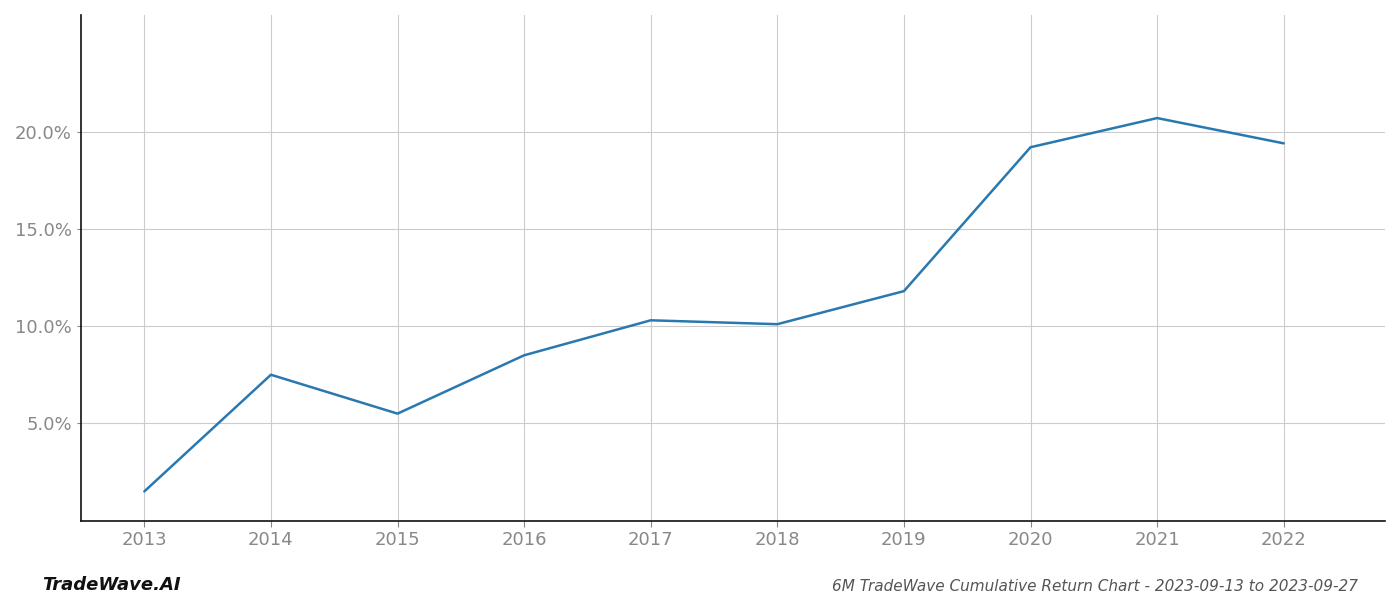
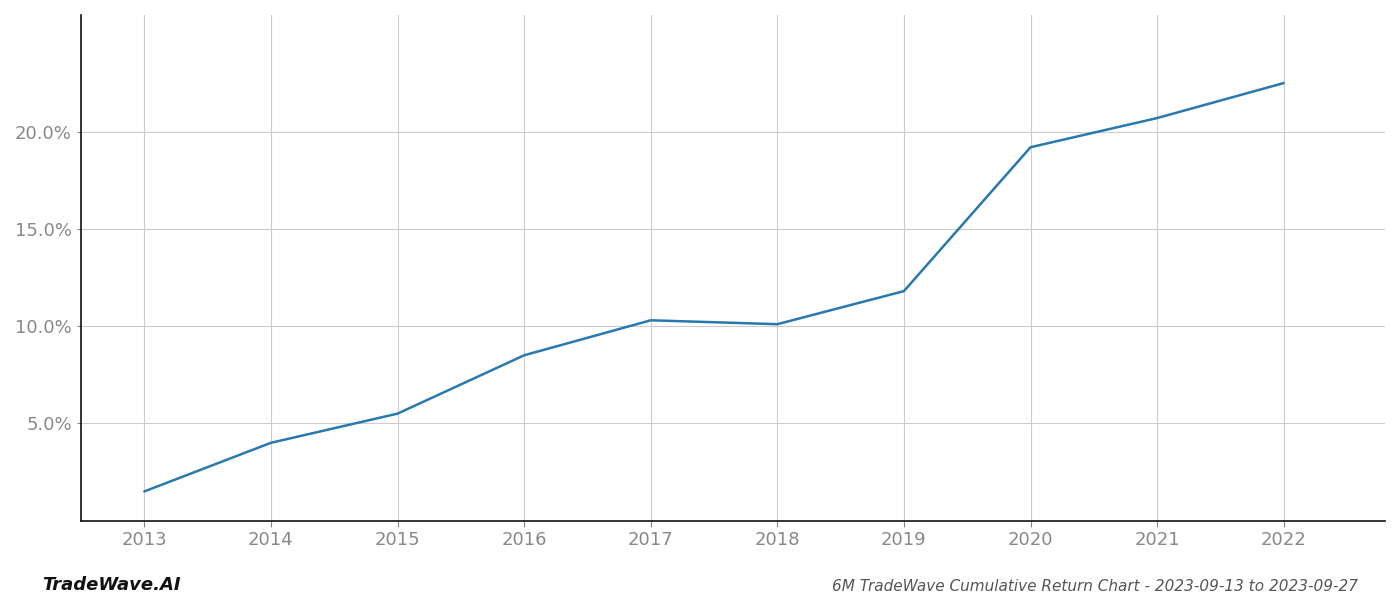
2014: 7.5% -> 4.0%
2022: 19.4% -> 22.5%
